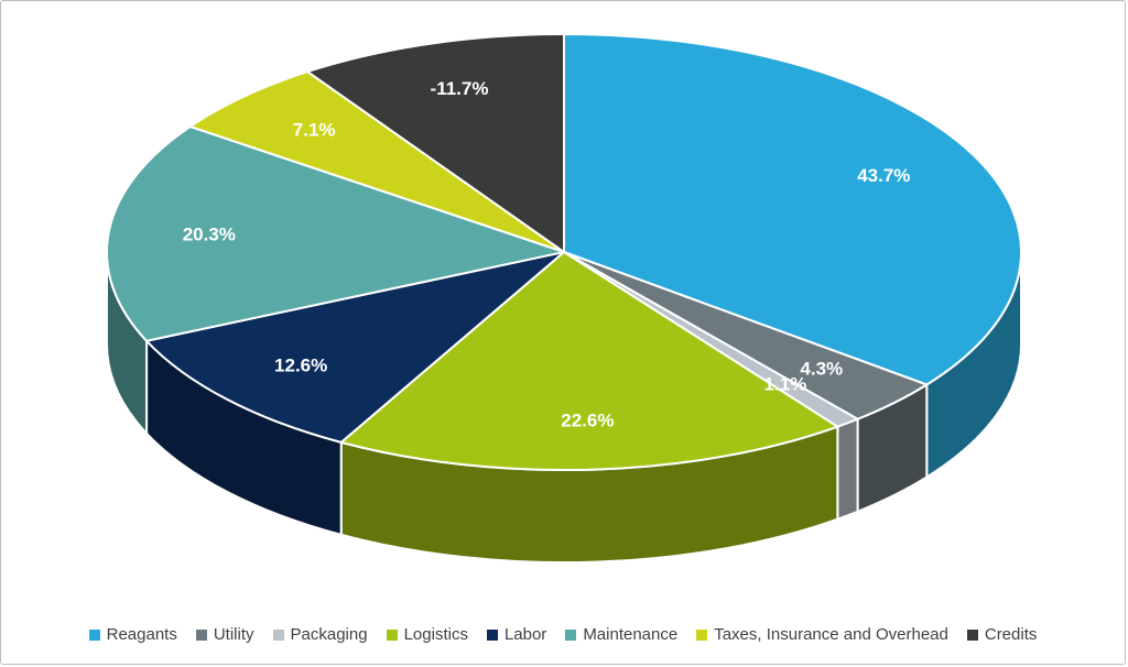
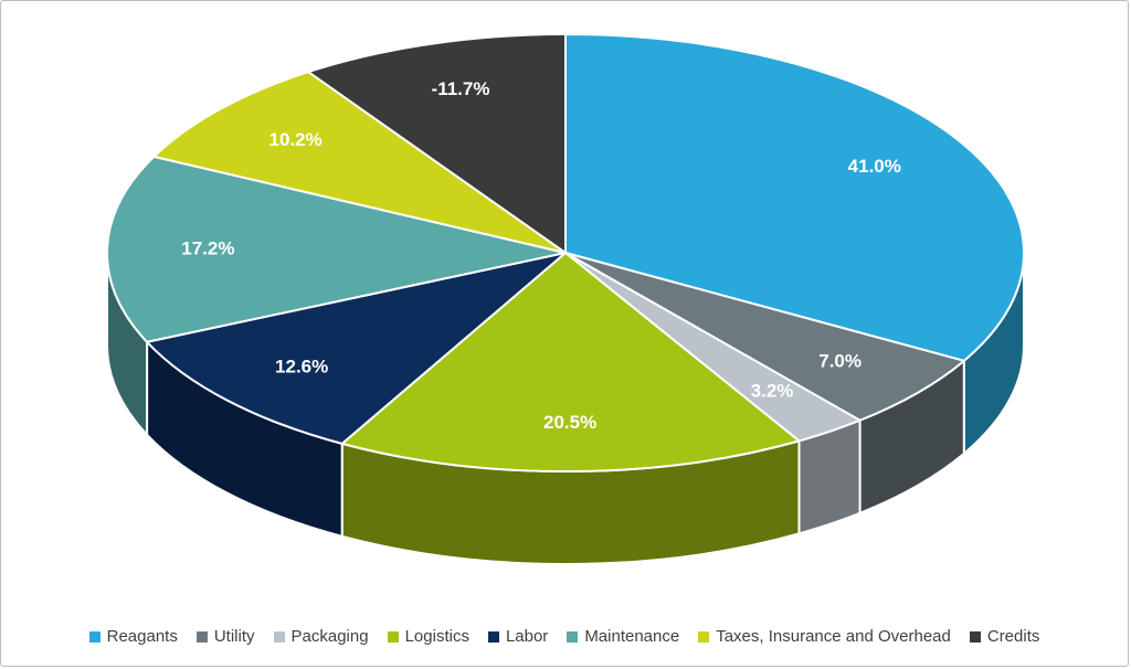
Reagants: 43.7% -> 41.0%
Utility: 4.3% -> 7.0%
Packaging: 1.1% -> 3.2%
Logistics: 22.6% -> 20.5%
Maintenance: 20.3% -> 17.2%
Taxes, Insurance and Overhead: 7.1% -> 10.2%
